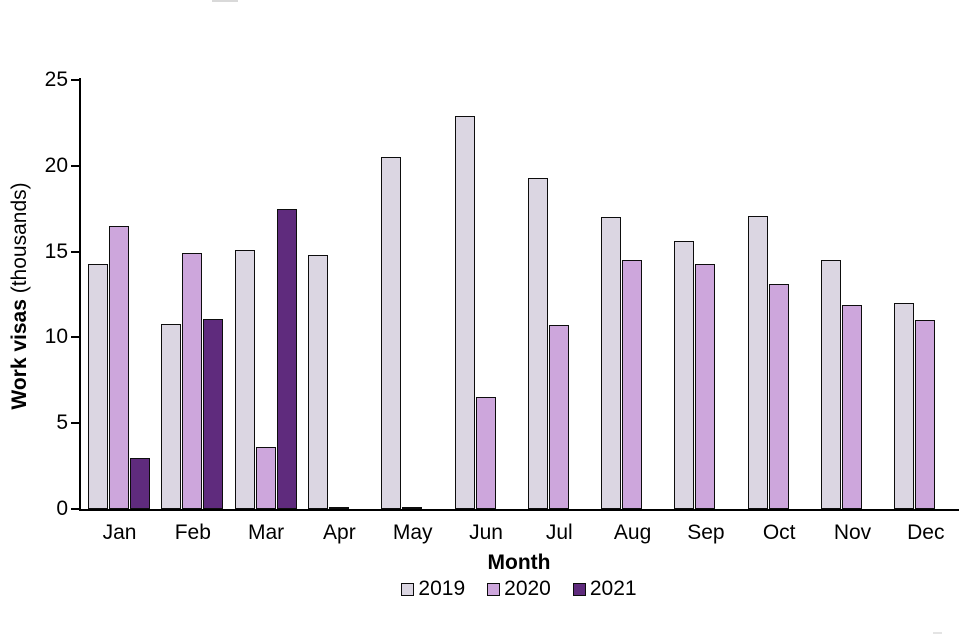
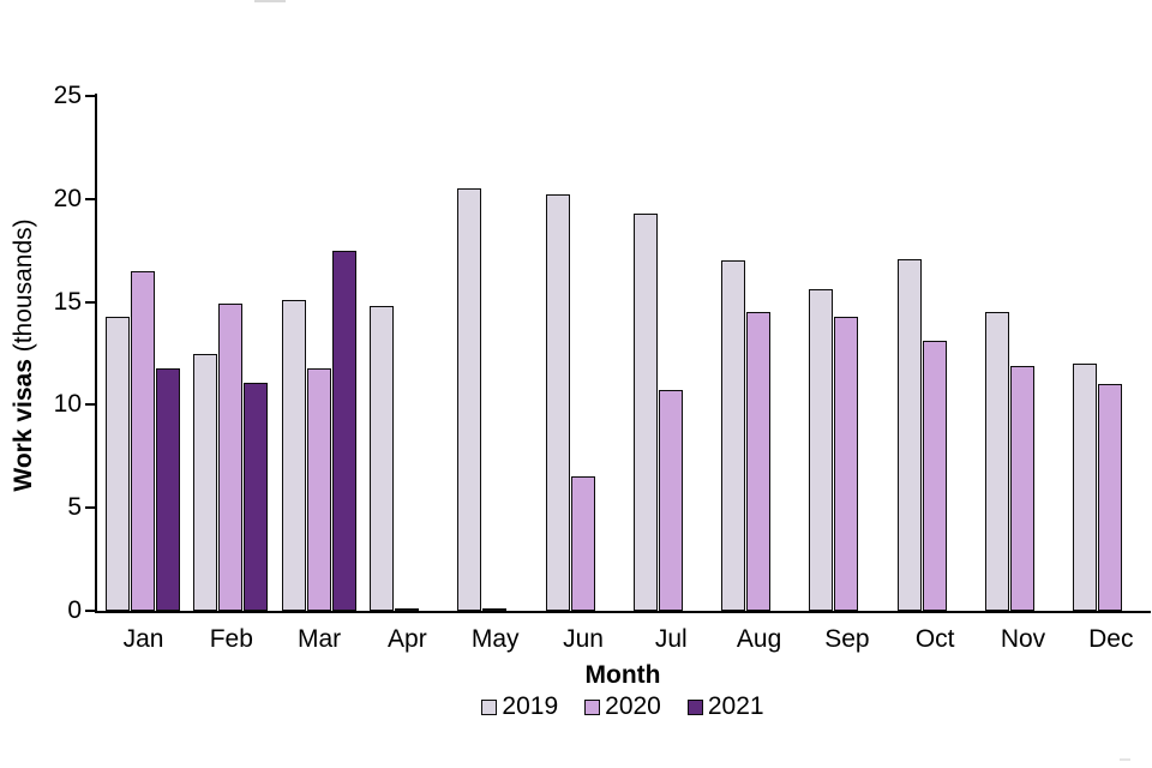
2021/Jan: 3.0 -> 11.8
2019/Feb: 10.8 -> 12.5
2020/Mar: 3.6 -> 11.8
2019/Jun: 22.9 -> 20.2
